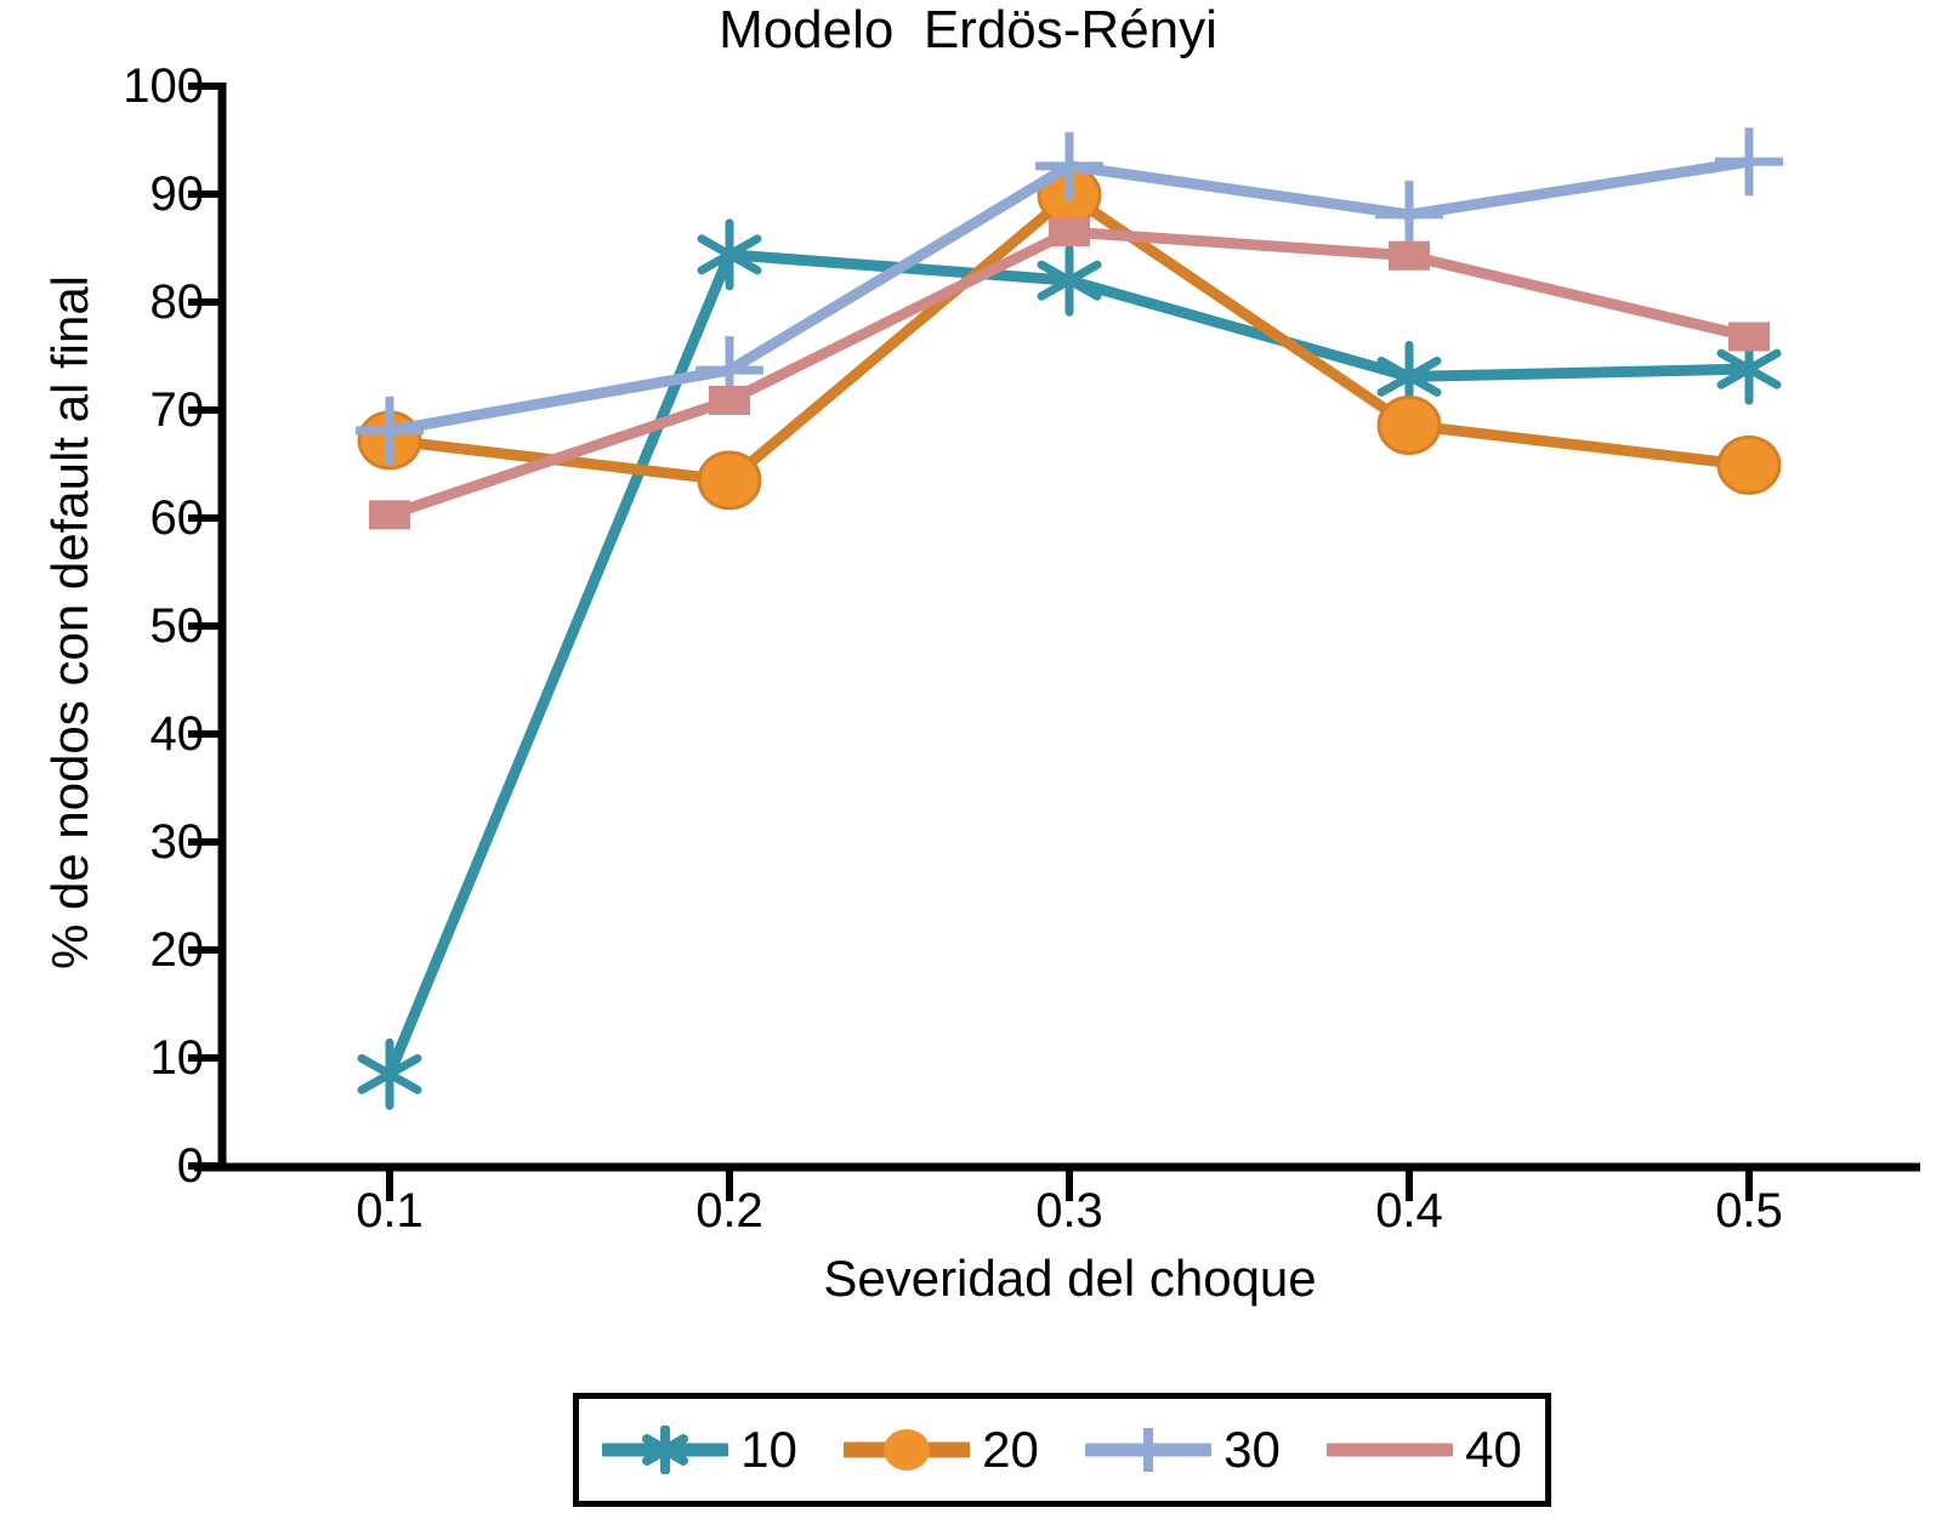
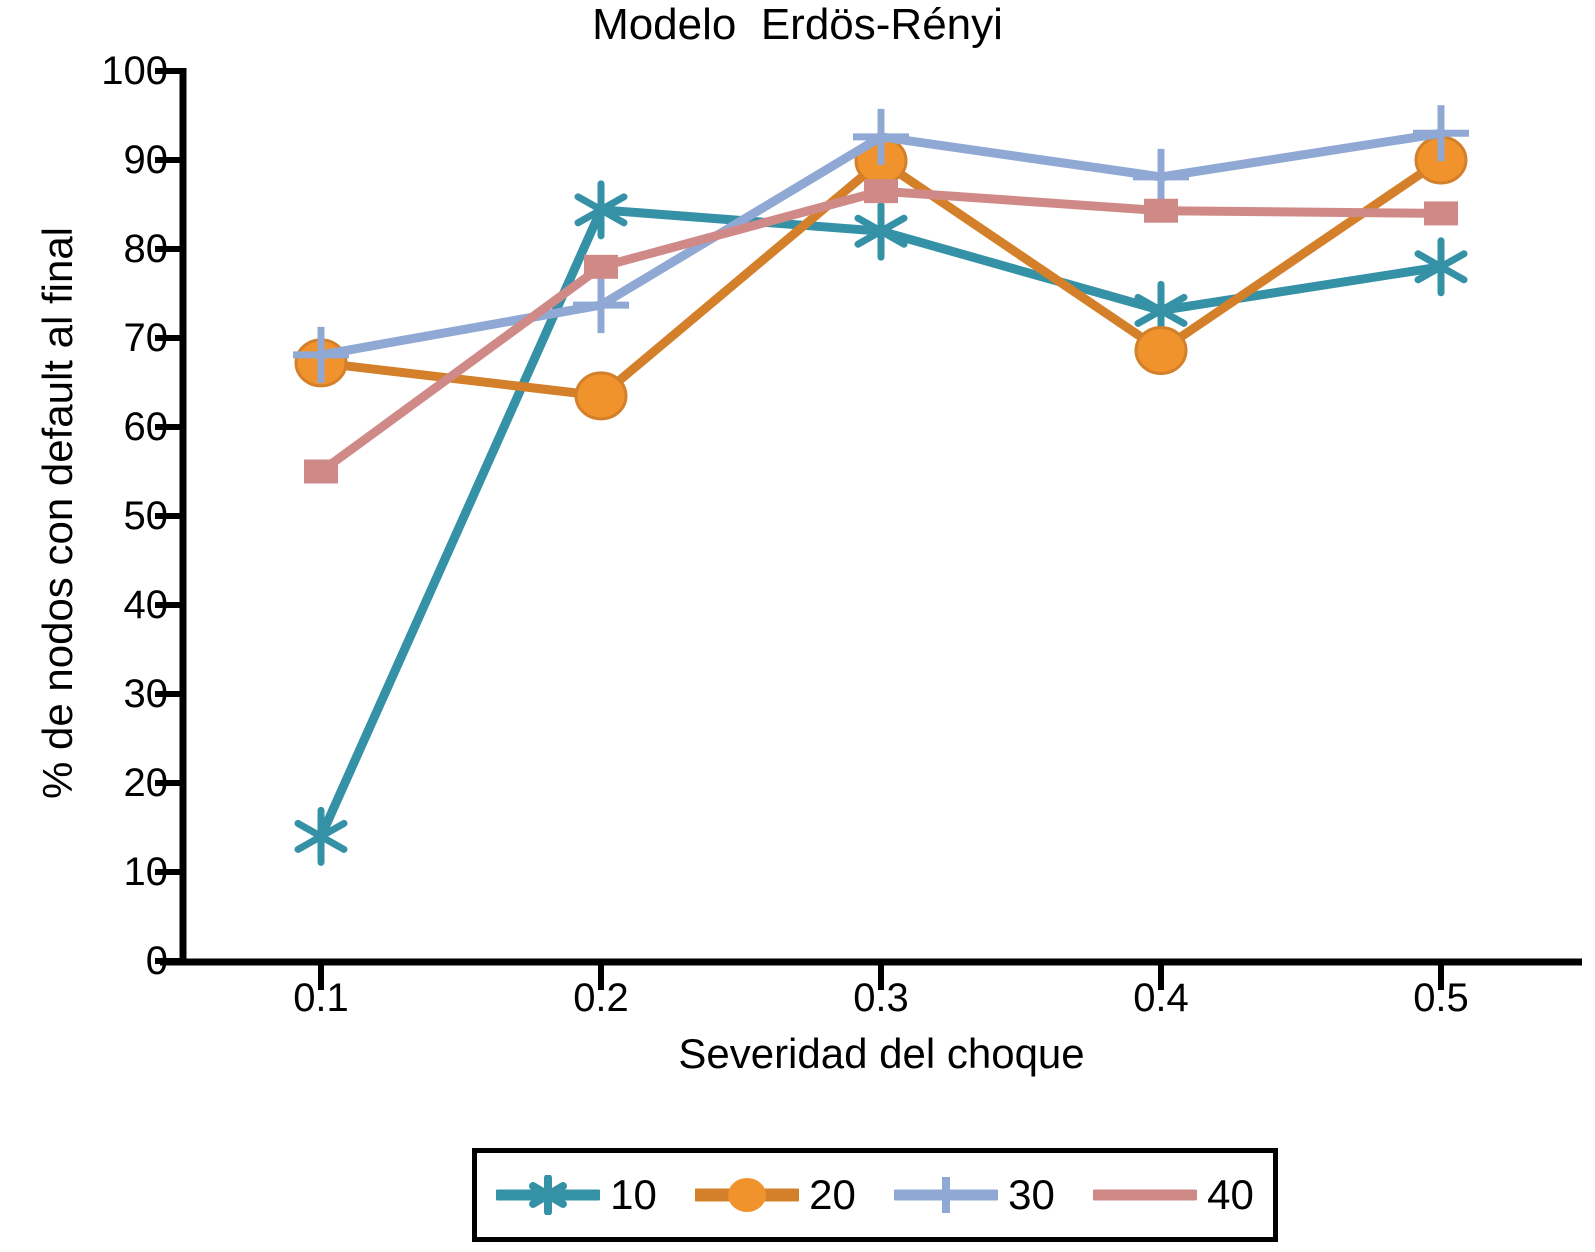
10/0.1: 8 -> 14
40/0.1: 60 -> 55
40/0.2: 71 -> 78
10/0.5: 74 -> 78
20/0.5: 65 -> 90
40/0.5: 77 -> 84
